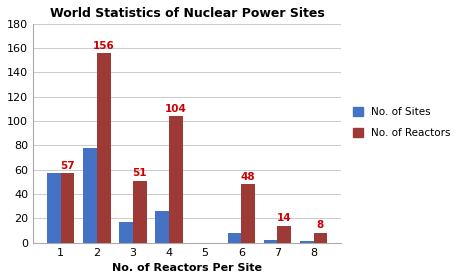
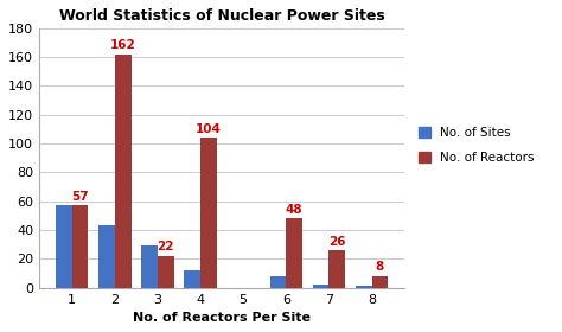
No. of Sites/2: 78 -> 43
No. of Reactors/2: 156 -> 162
No. of Sites/3: 17 -> 29
No. of Reactors/3: 51 -> 22
No. of Sites/4: 26 -> 12
No. of Reactors/7: 14 -> 26
